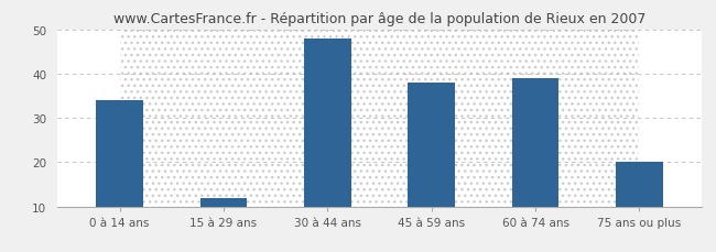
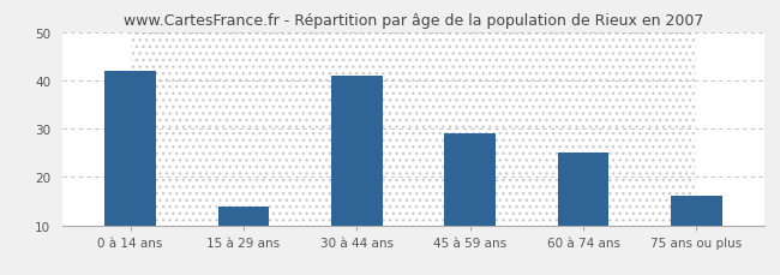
0 à 14 ans: 34 -> 42
15 à 29 ans: 12 -> 14
30 à 44 ans: 48 -> 41
45 à 59 ans: 38 -> 29
60 à 74 ans: 39 -> 25
75 ans ou plus: 20 -> 16
